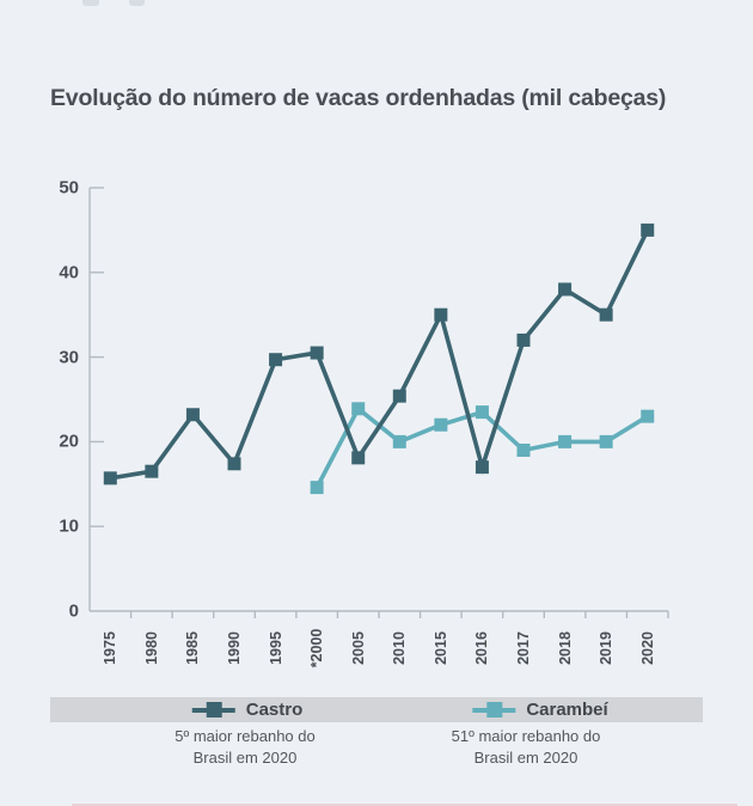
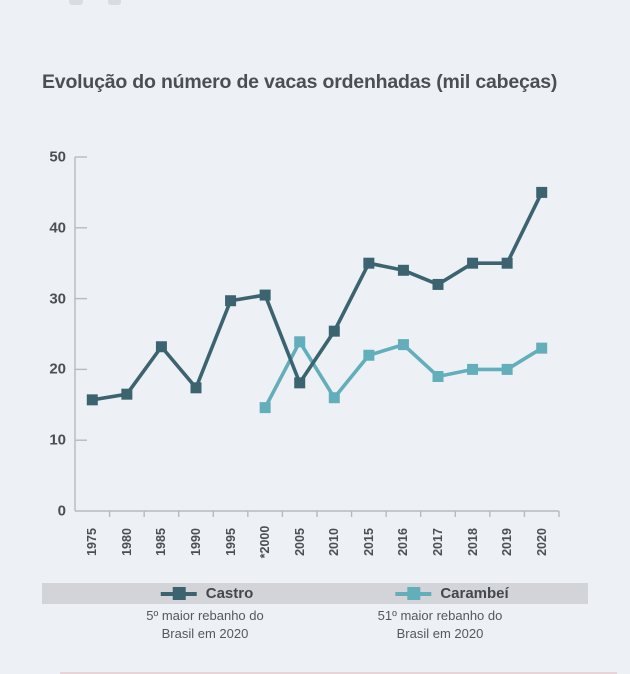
Carambeí/2010: 20 -> 16
Castro/2016: 17 -> 34
Castro/2018: 38 -> 35
